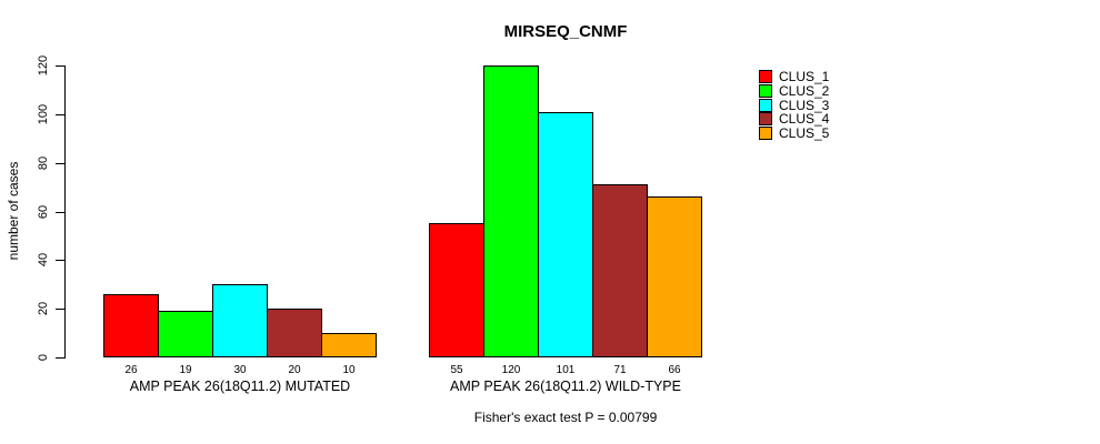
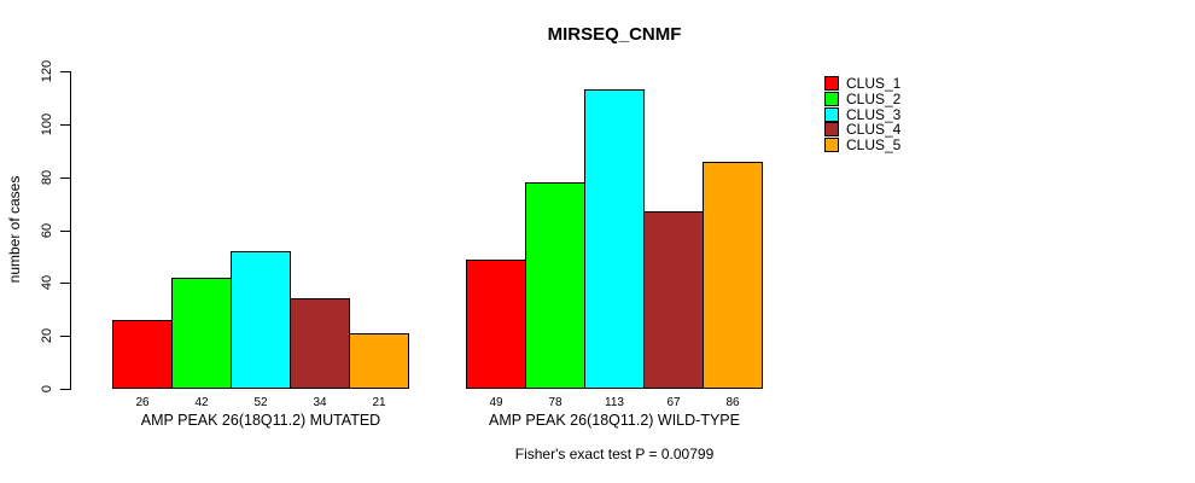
CLUS_2/AMP PEAK 26(18Q11.2) MUTATED: 19 -> 42
CLUS_3/AMP PEAK 26(18Q11.2) MUTATED: 30 -> 52
CLUS_4/AMP PEAK 26(18Q11.2) MUTATED: 20 -> 34
CLUS_5/AMP PEAK 26(18Q11.2) MUTATED: 10 -> 21
CLUS_1/AMP PEAK 26(18Q11.2) WILD-TYPE: 55 -> 49
CLUS_2/AMP PEAK 26(18Q11.2) WILD-TYPE: 120 -> 78
CLUS_3/AMP PEAK 26(18Q11.2) WILD-TYPE: 101 -> 113
CLUS_4/AMP PEAK 26(18Q11.2) WILD-TYPE: 71 -> 67
CLUS_5/AMP PEAK 26(18Q11.2) WILD-TYPE: 66 -> 86
